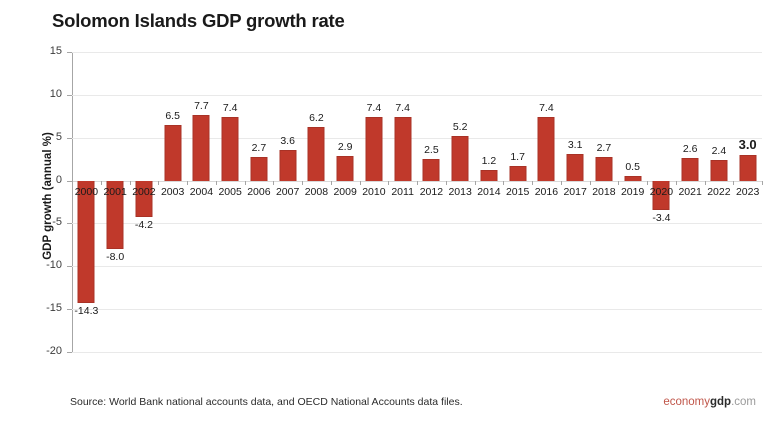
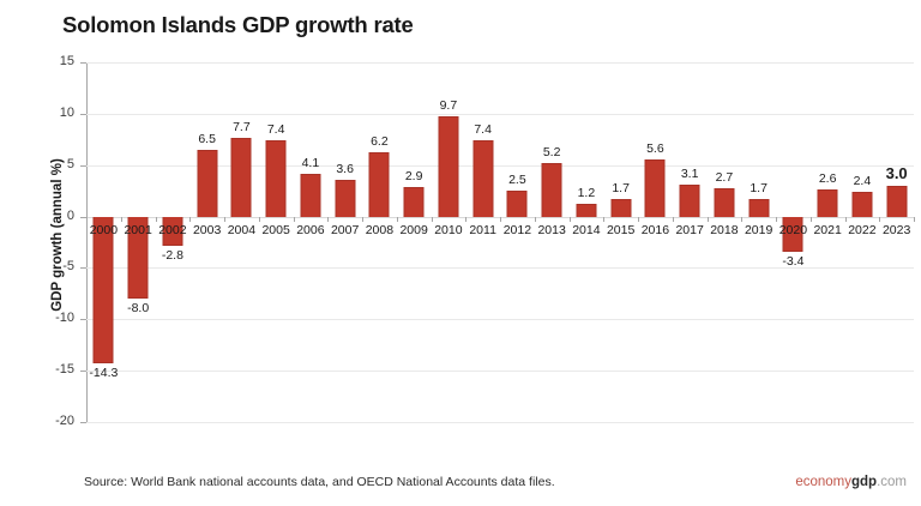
2002: -4.2 -> -2.8
2006: 2.7 -> 4.1
2010: 7.4 -> 9.7
2016: 7.4 -> 5.6
2019: 0.5 -> 1.7
